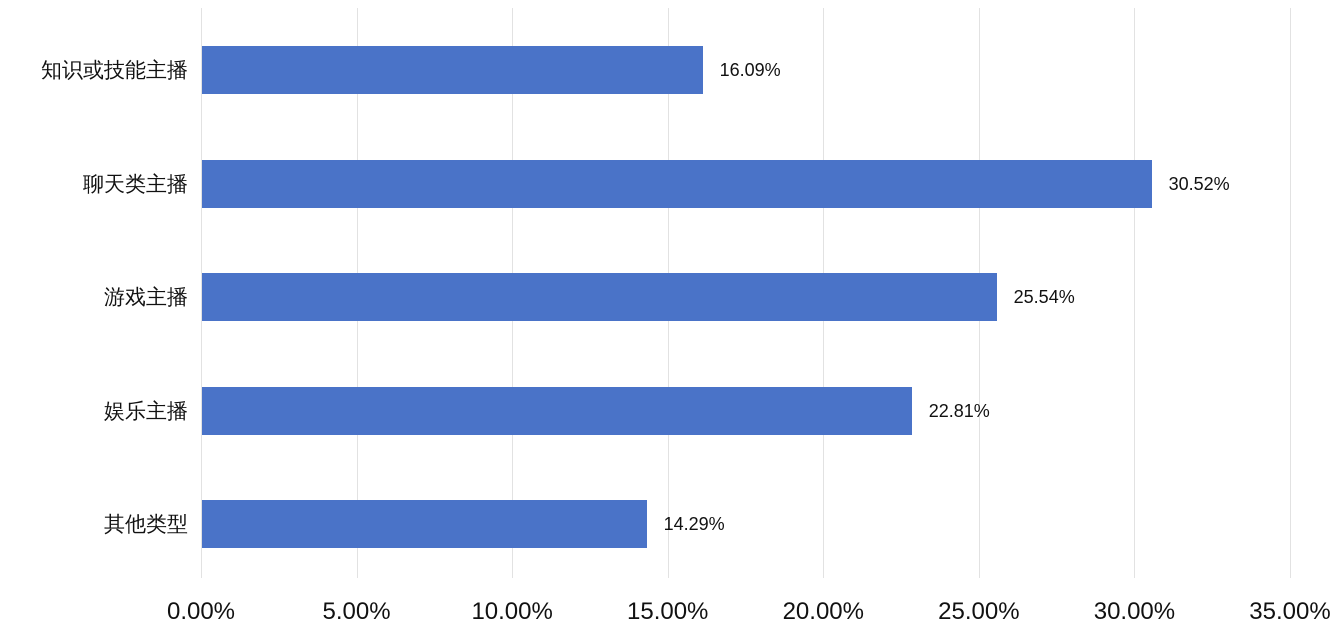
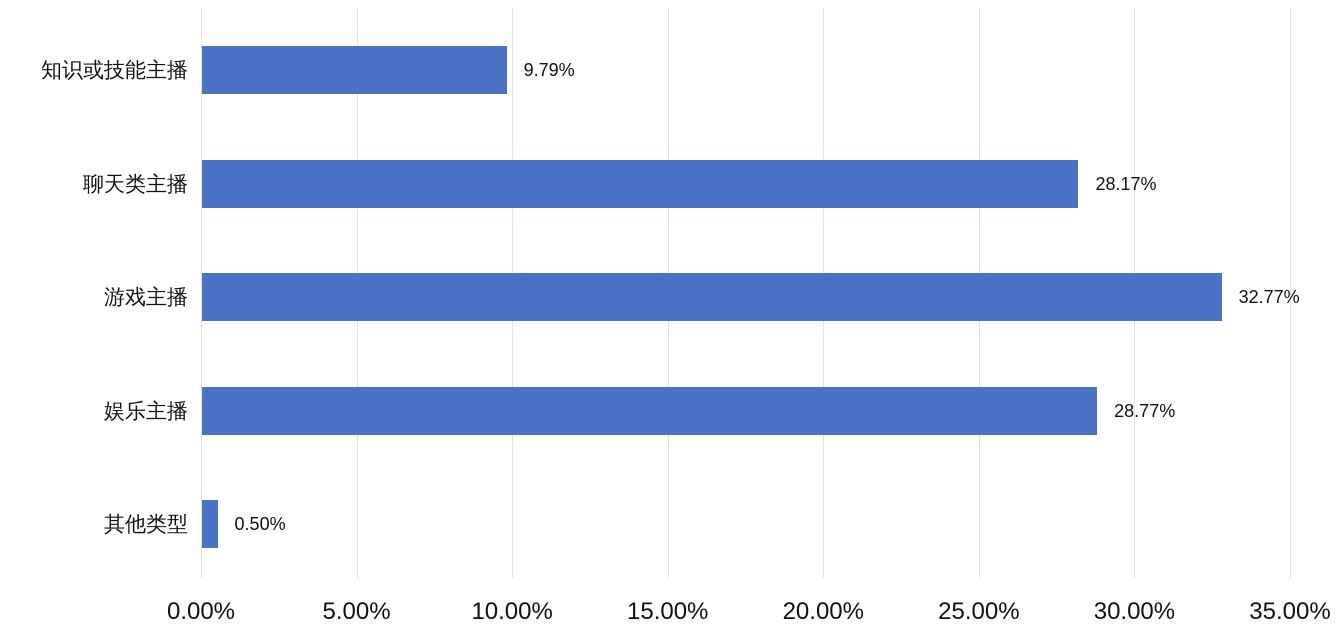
知识或技能主播: 16.09% -> 9.79%
聊天类主播: 30.52% -> 28.17%
游戏主播: 25.54% -> 32.77%
娱乐主播: 22.81% -> 28.77%
其他类型: 14.29% -> 0.50%
